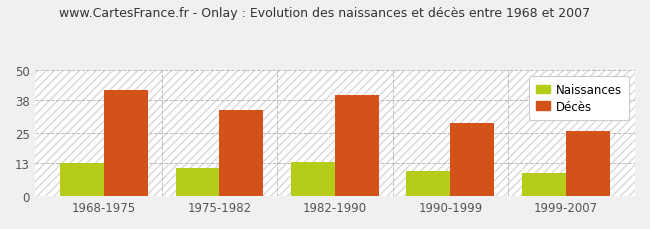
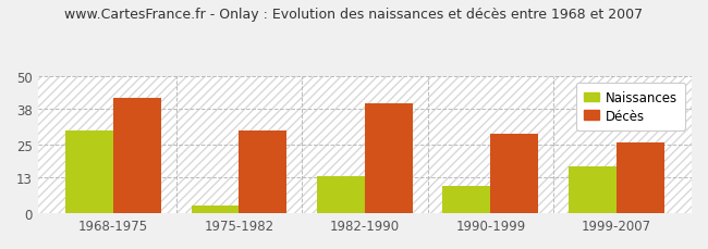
Naissances/1968-1975: 13.0 -> 30.0
Naissances/1975-1982: 11.0 -> 3.0
Décès/1975-1982: 34 -> 30
Naissances/1999-2007: 9.0 -> 17.0
